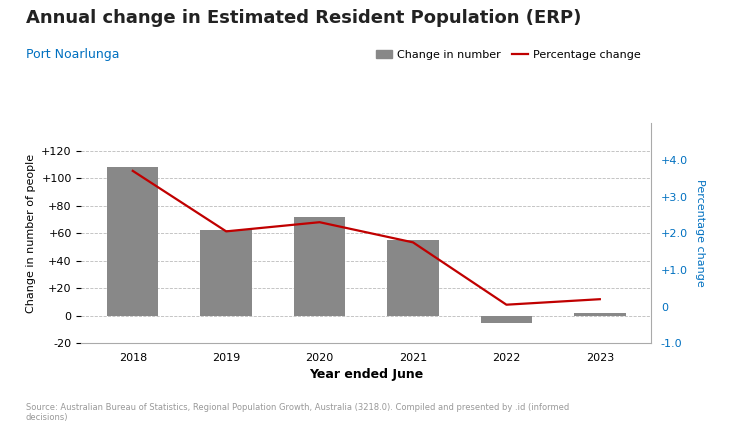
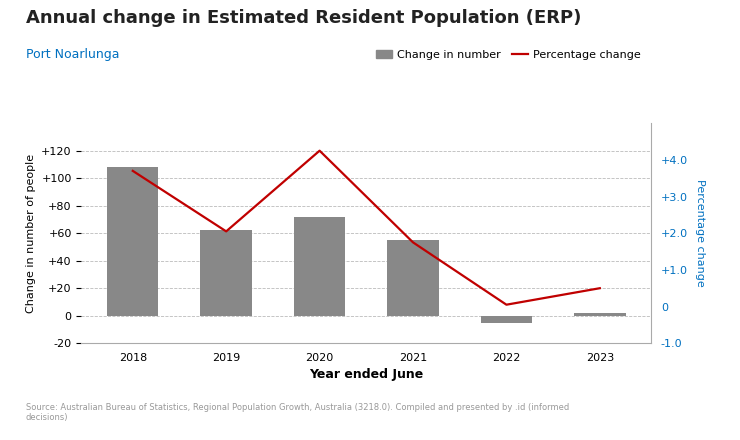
Percentage change/2020: 2.30 -> 4.25
Percentage change/2023: 0.20 -> 0.50
